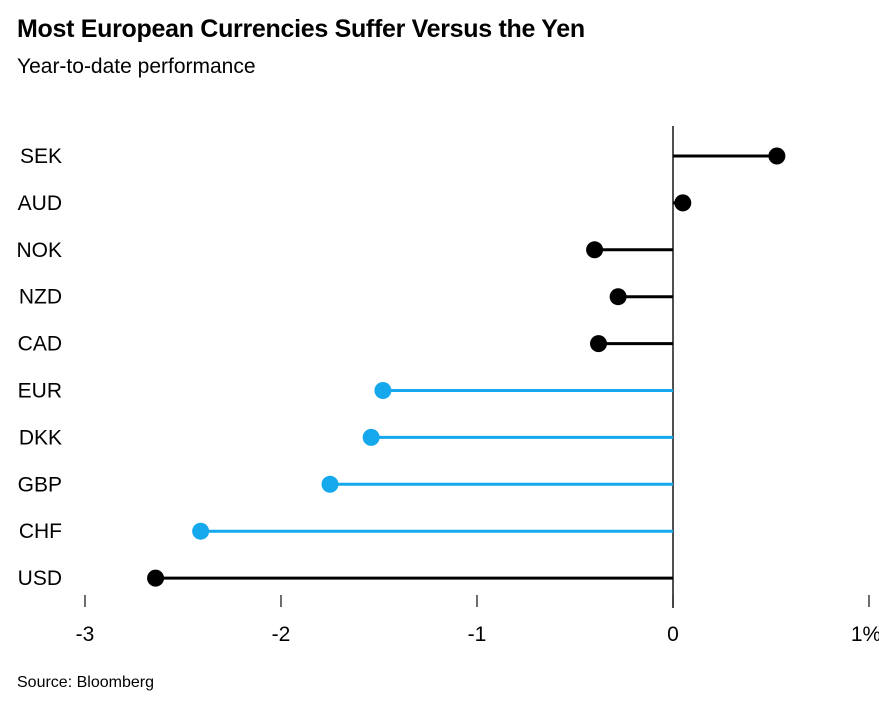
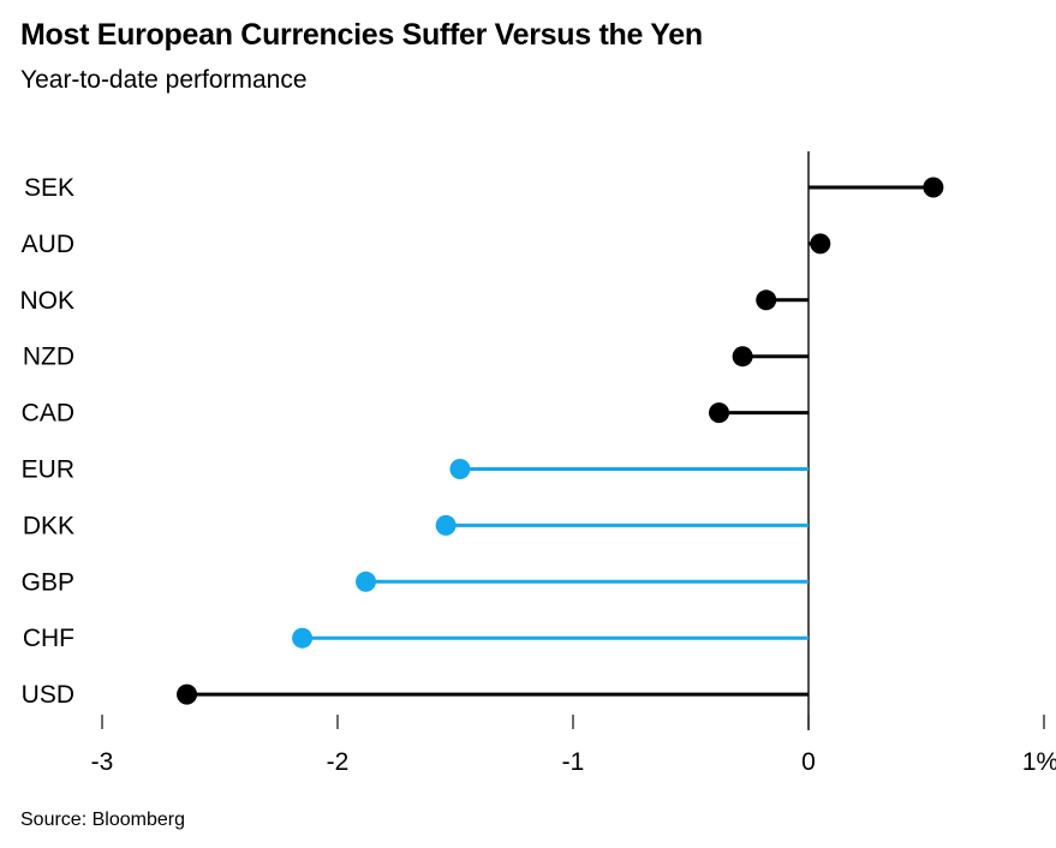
NOK: -0.40% -> -0.18%
GBP: -1.75% -> -1.88%
CHF: -2.41% -> -2.15%
